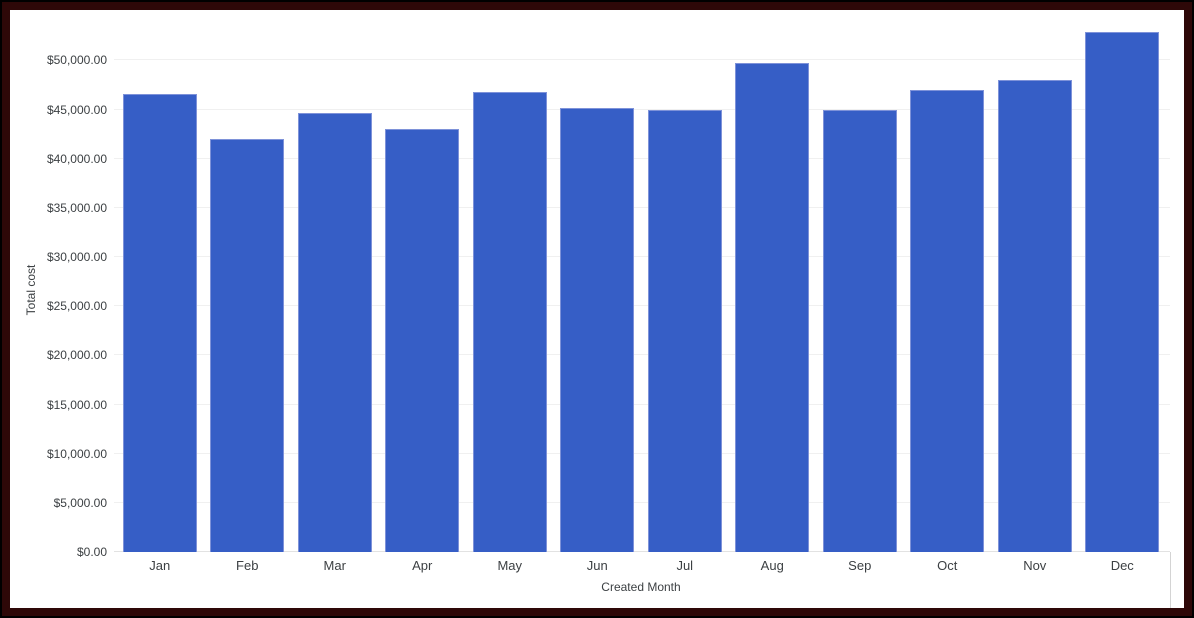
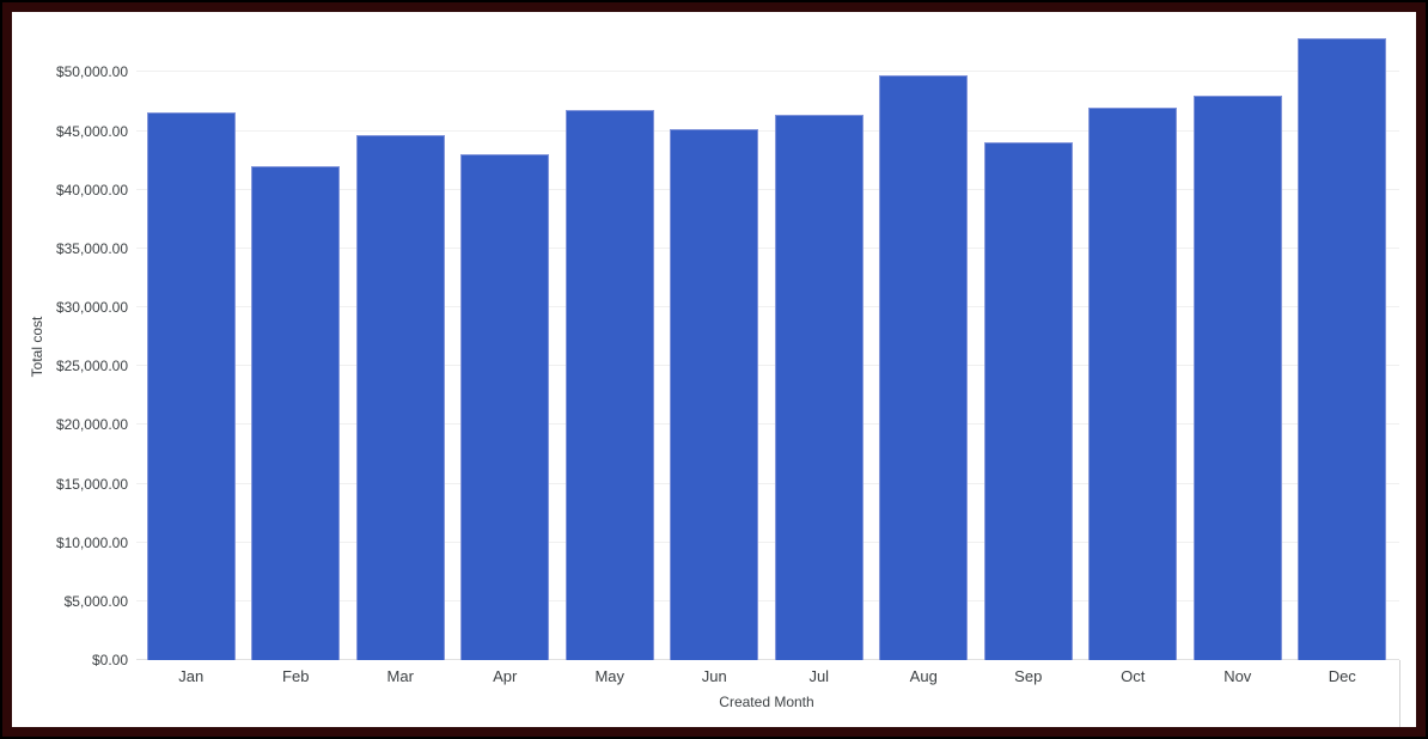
Jul: $45000 -> $46000
Sep: $45000 -> $44000
